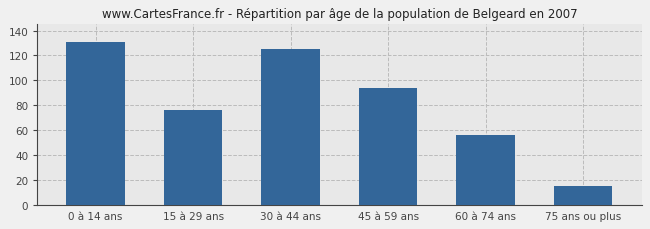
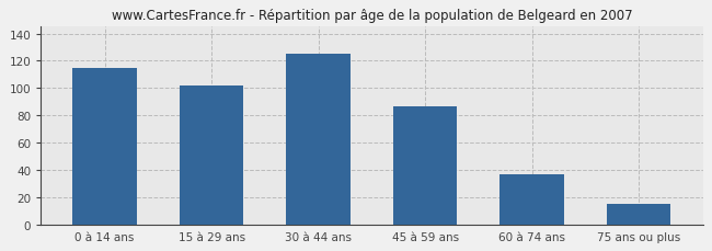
0 à 14 ans: 131 -> 115
15 à 29 ans: 76 -> 102
45 à 59 ans: 94 -> 87
60 à 74 ans: 56 -> 37
